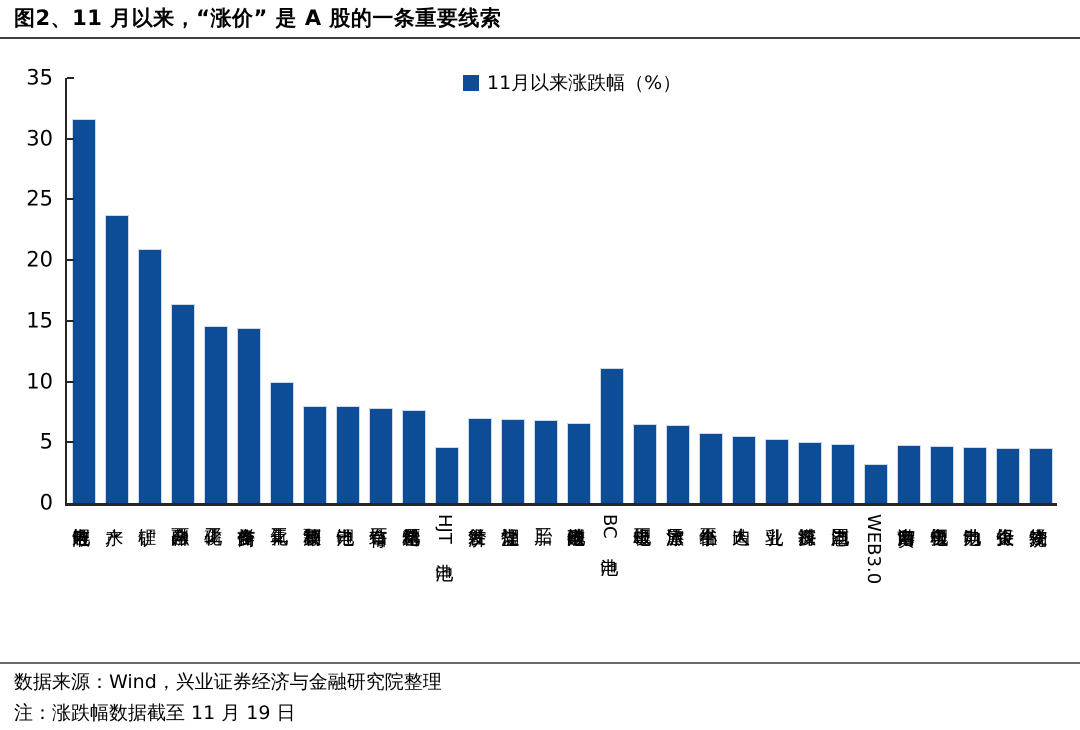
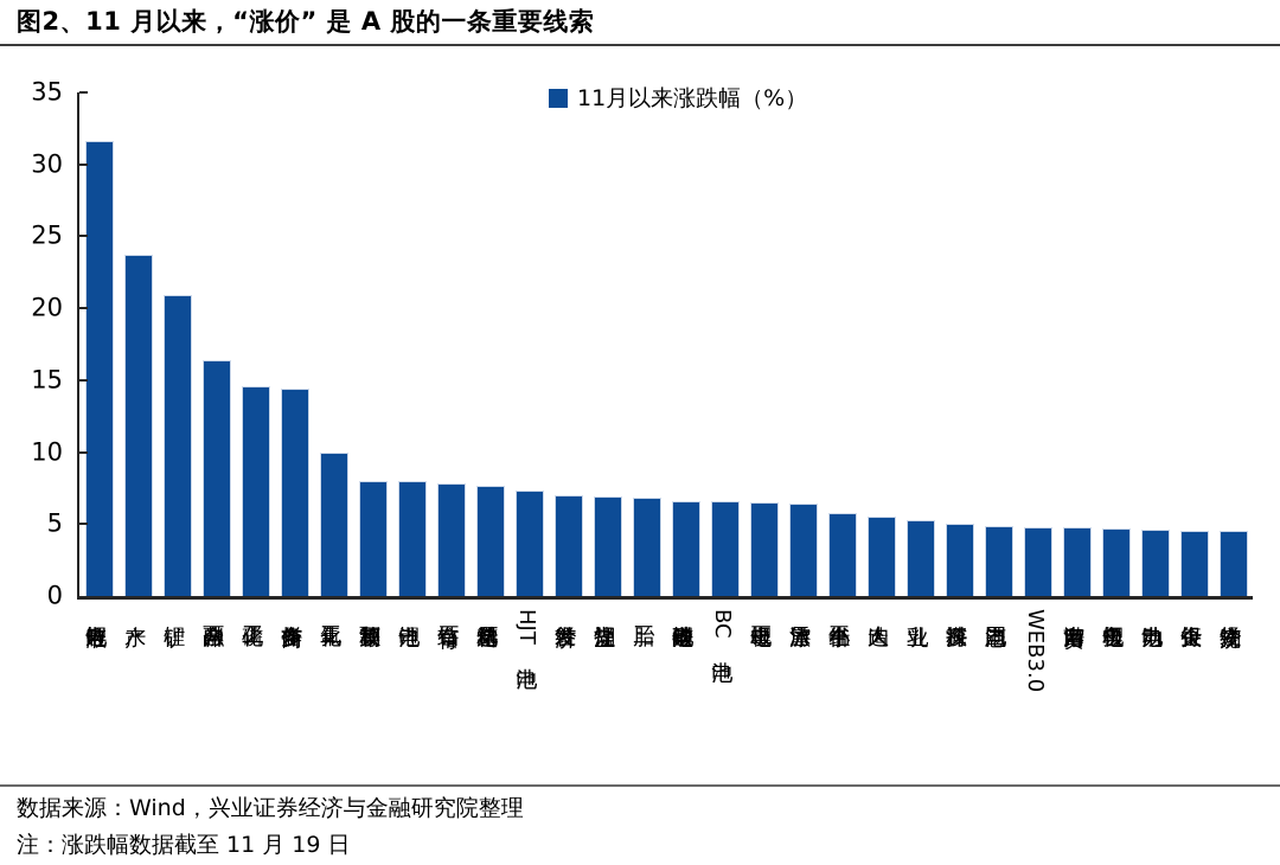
HJT 电池: 4.6 -> 7.3
BC 电池: 11.1 -> 6.6
WEB3.0: 3.2 -> 4.8
